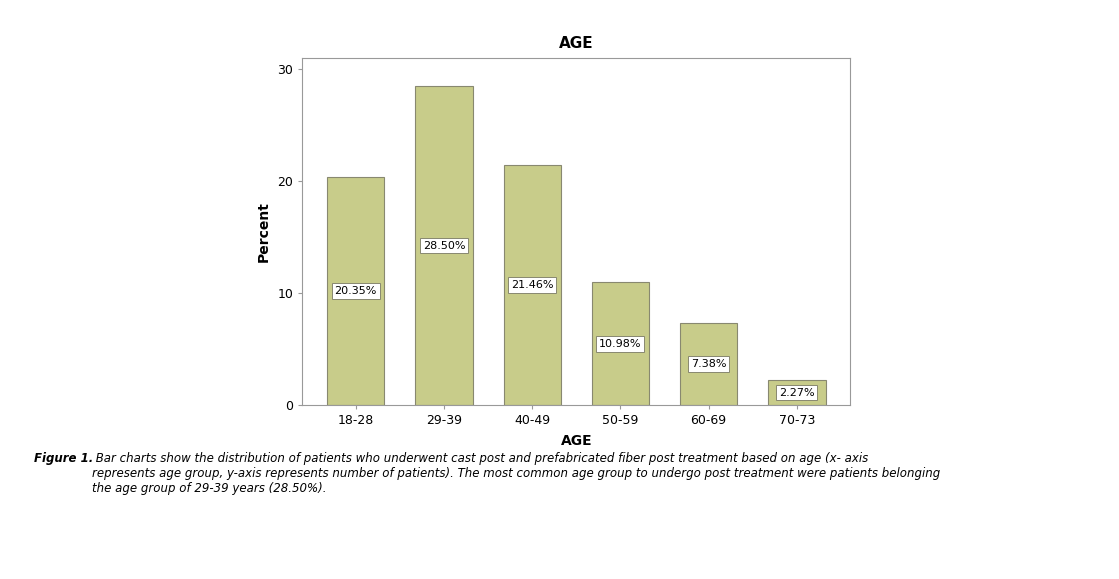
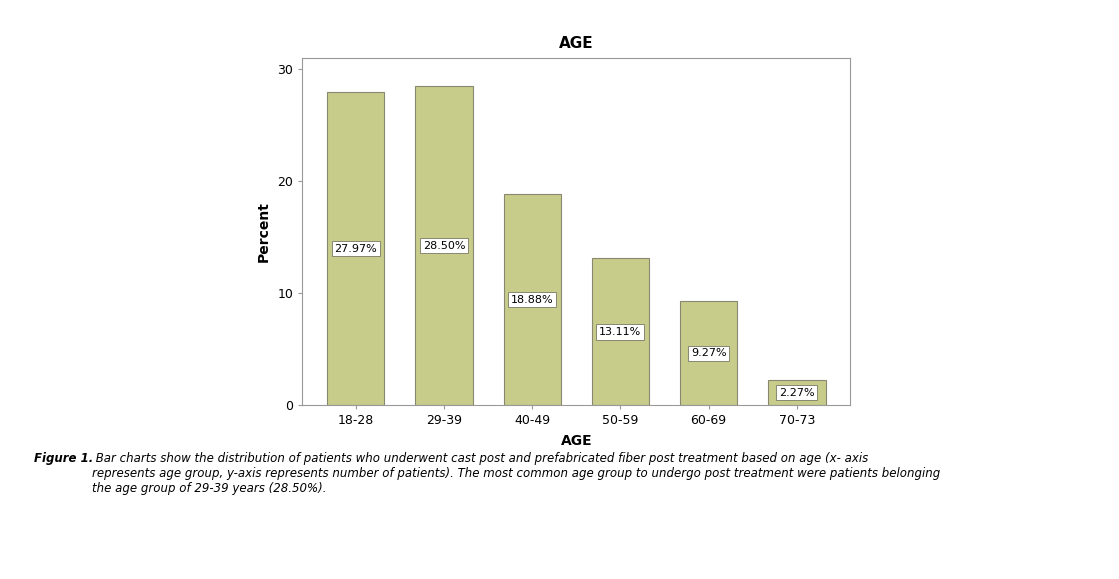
18-28: 20.35% -> 27.97%
40-49: 21.46% -> 18.88%
50-59: 10.98% -> 13.11%
60-69: 7.38% -> 9.27%
